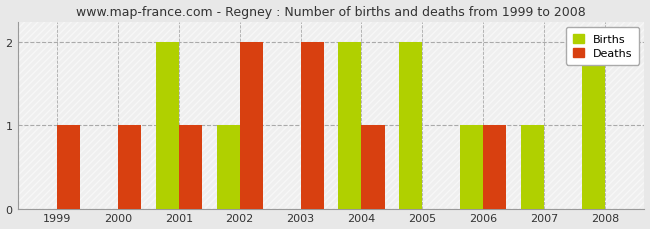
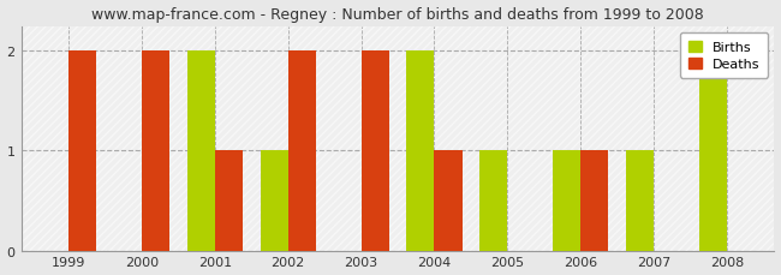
Deaths/1999: 1 -> 2
Deaths/2000: 1 -> 2
Births/2005: 2 -> 1
